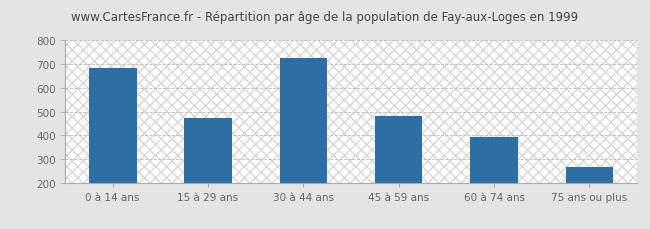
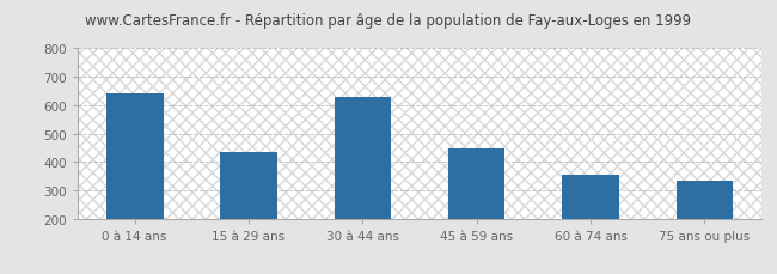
0 à 14 ans: 685 -> 640
15 à 29 ans: 475 -> 435
30 à 44 ans: 725 -> 630
45 à 59 ans: 483 -> 450
60 à 74 ans: 395 -> 355
75 ans ou plus: 268 -> 335
